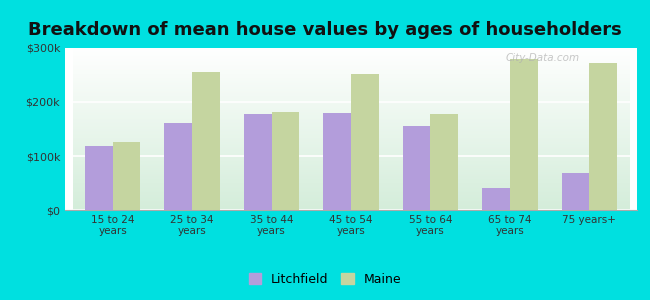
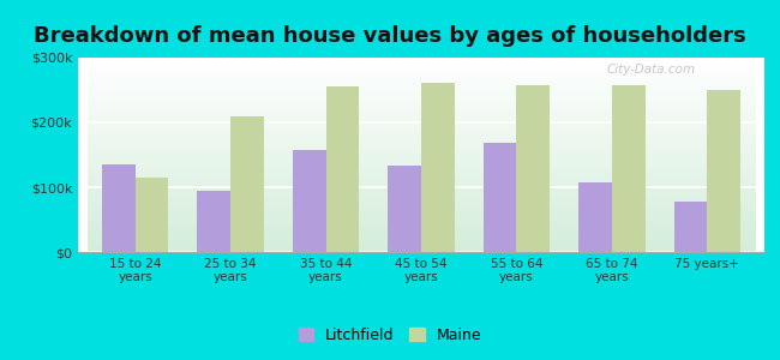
Litchfield/15 to 24 years: $118k -> $135k
Maine/15 to 24 years: $126k -> $115k
Litchfield/25 to 34 years: $162k -> $95k
Maine/25 to 34 years: $256k -> $210k
Litchfield/35 to 44 years: $178k -> $158k
Maine/35 to 44 years: $182k -> $255k
Litchfield/45 to 54 years: $180k -> $133k
Maine/45 to 54 years: $252k -> $262k
Litchfield/55 to 64 years: $156k -> $168k
Maine/55 to 64 years: $178k -> $258k
Litchfield/65 to 74 years: $40k -> $108k
Maine/65 to 74 years: $280k -> $258k
Litchfield/75 years+: $68k -> $78k
Maine/75 years+: $272k -> $250k
